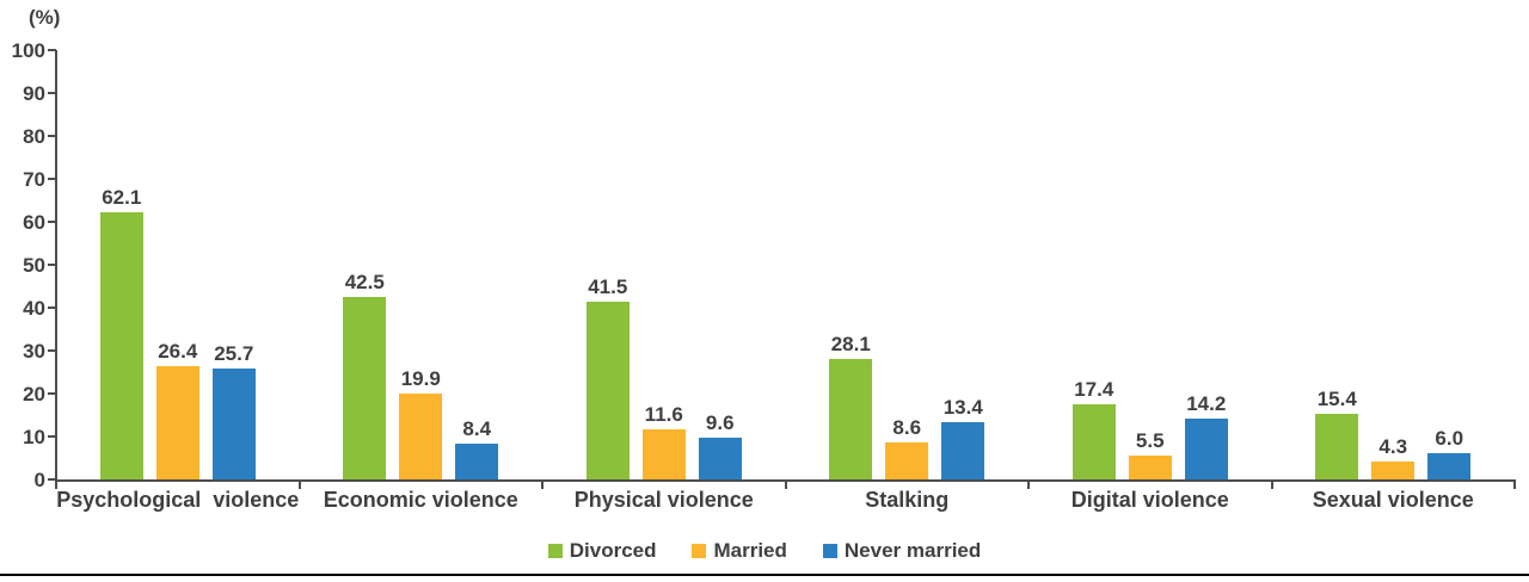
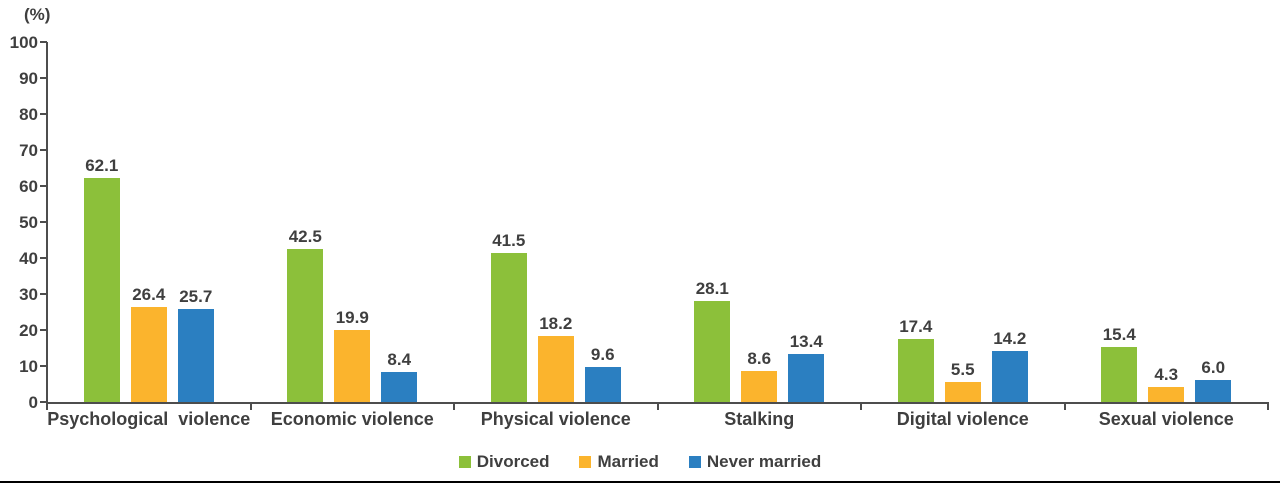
Married/Physical violence: 11.6 -> 18.2
